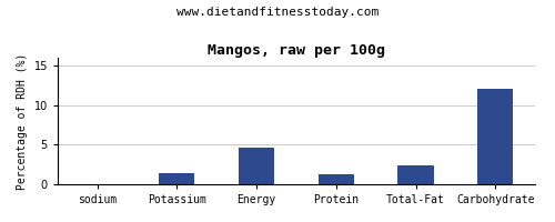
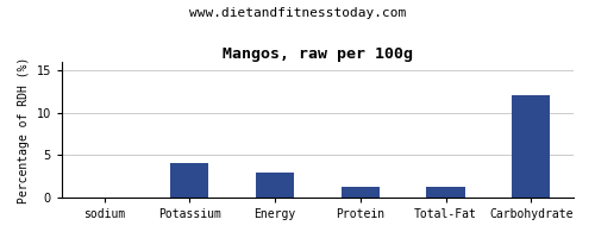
Potassium: 1.4 -> 4.0
Energy: 4.6 -> 3.0
Total-Fat: 2.4 -> 1.2
